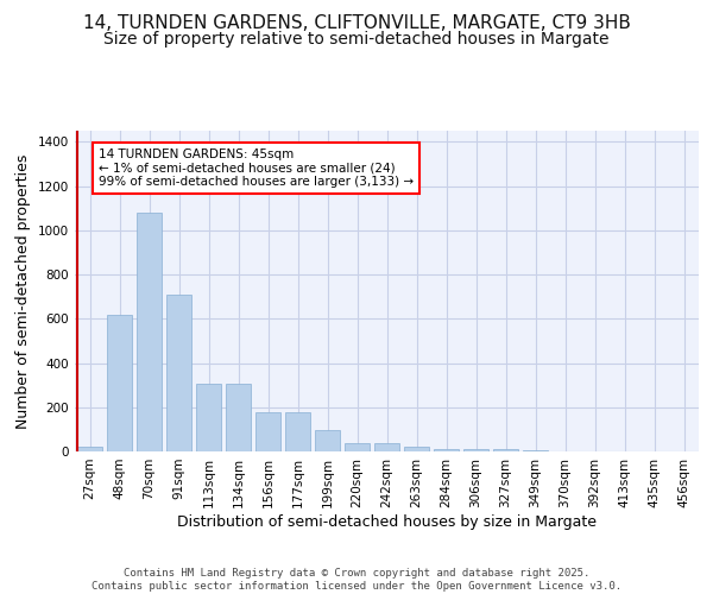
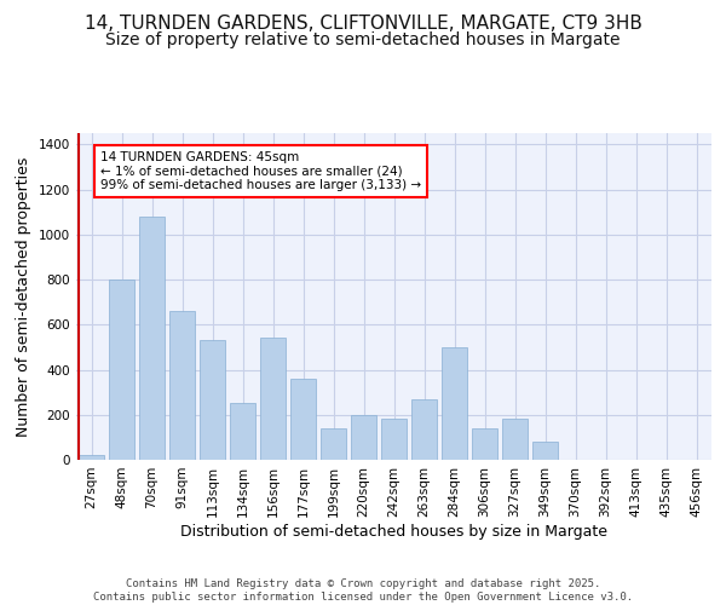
48sqm: 620 -> 800
91sqm: 710 -> 660
113sqm: 300 -> 530
134sqm: 300 -> 250
156sqm: 180 -> 540
177sqm: 180 -> 360
199sqm: 100 -> 140
220sqm: 40 -> 200
242sqm: 40 -> 180
263sqm: 20 -> 270
284sqm: 10 -> 500
306sqm: 10 -> 140
327sqm: 10 -> 180
349sqm: 10 -> 80
